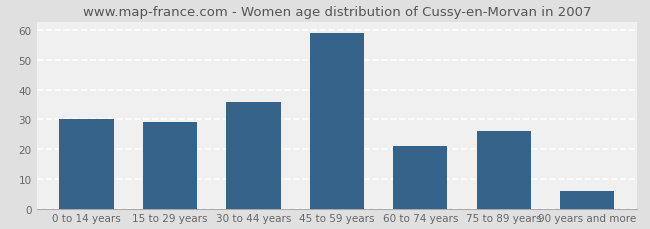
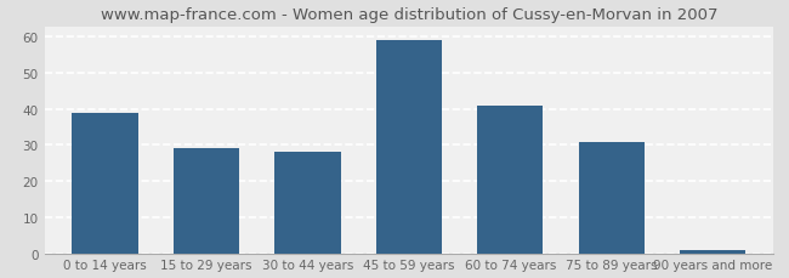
0 to 14 years: 30 -> 39
30 to 44 years: 36 -> 28
60 to 74 years: 21 -> 41
75 to 89 years: 26 -> 31
90 years and more: 6 -> 1
